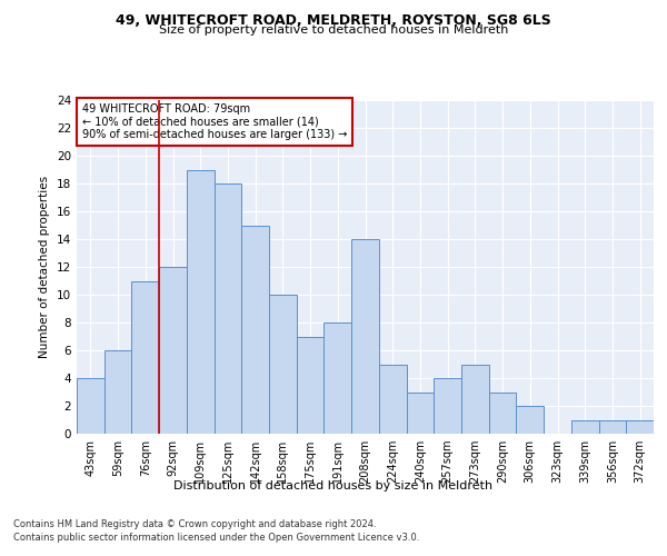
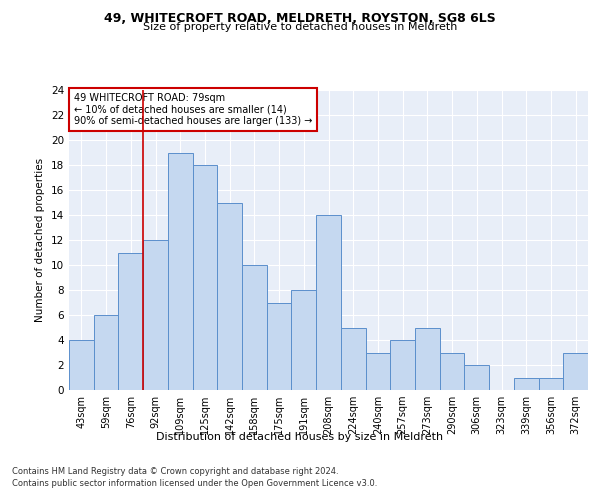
372sqm: 1 -> 3
